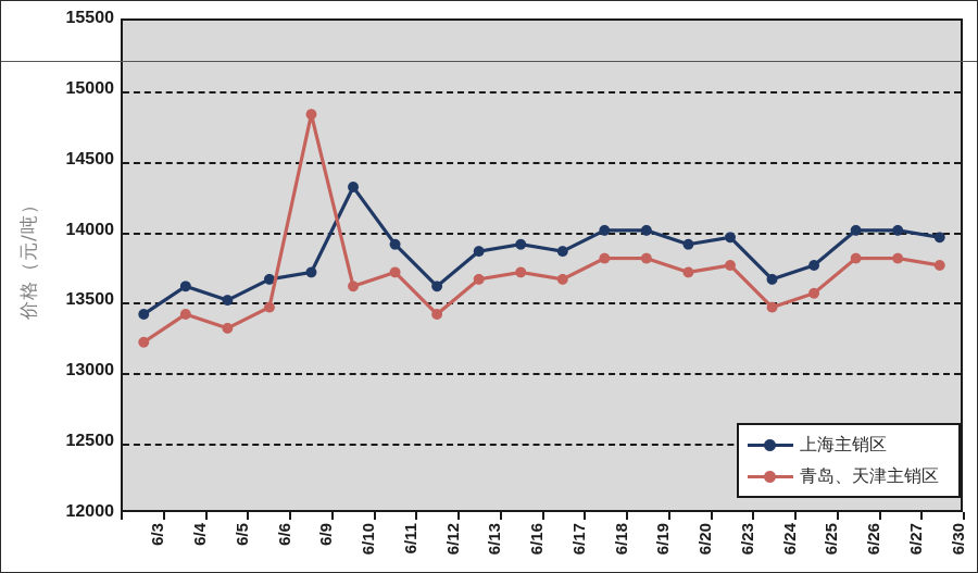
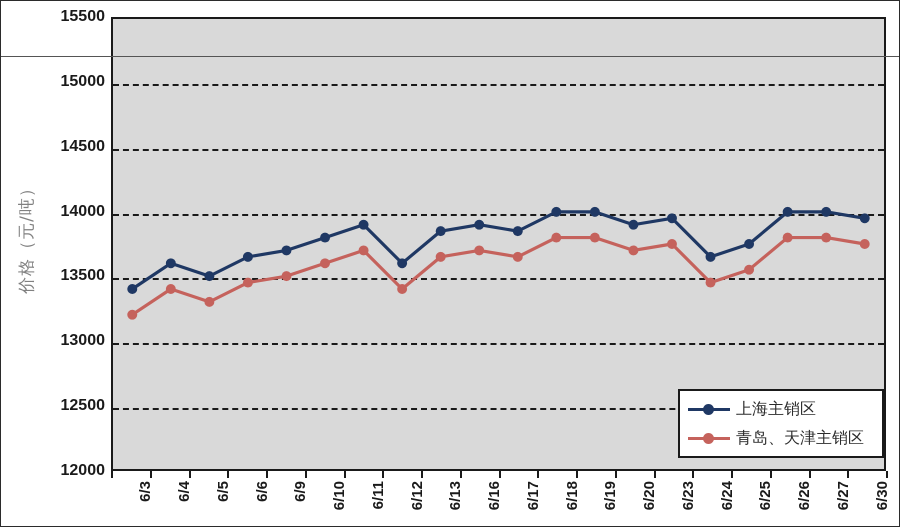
青岛、天津主销区/6/9: 14830 -> 13500
上海主销区/6/10: 14310 -> 13800
